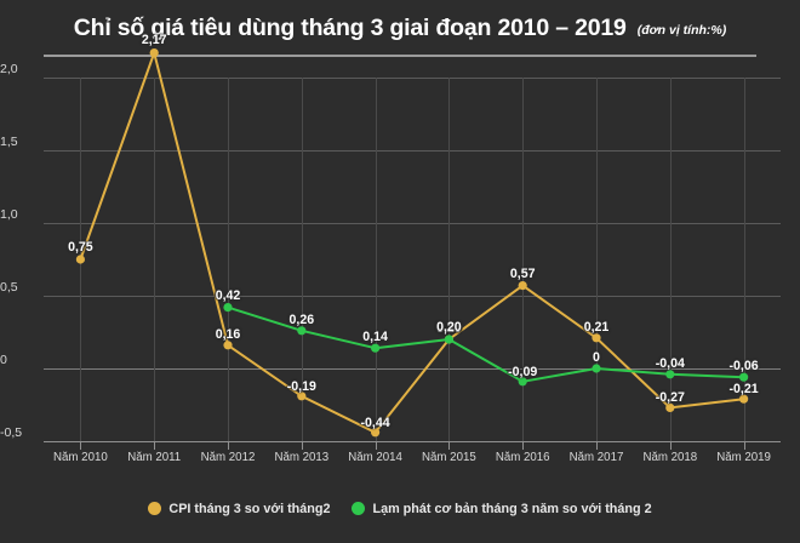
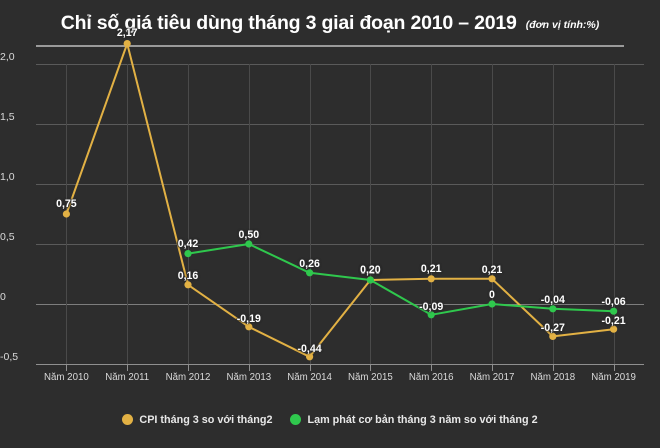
Lạm phát cơ bản tháng 3 năm so với tháng 2/Năm 2013: 0,26 -> 0,50
Lạm phát cơ bản tháng 3 năm so với tháng 2/Năm 2014: 0,14 -> 0,26
CPI tháng 3 so với tháng2/Năm 2016: 0,57 -> 0,21
